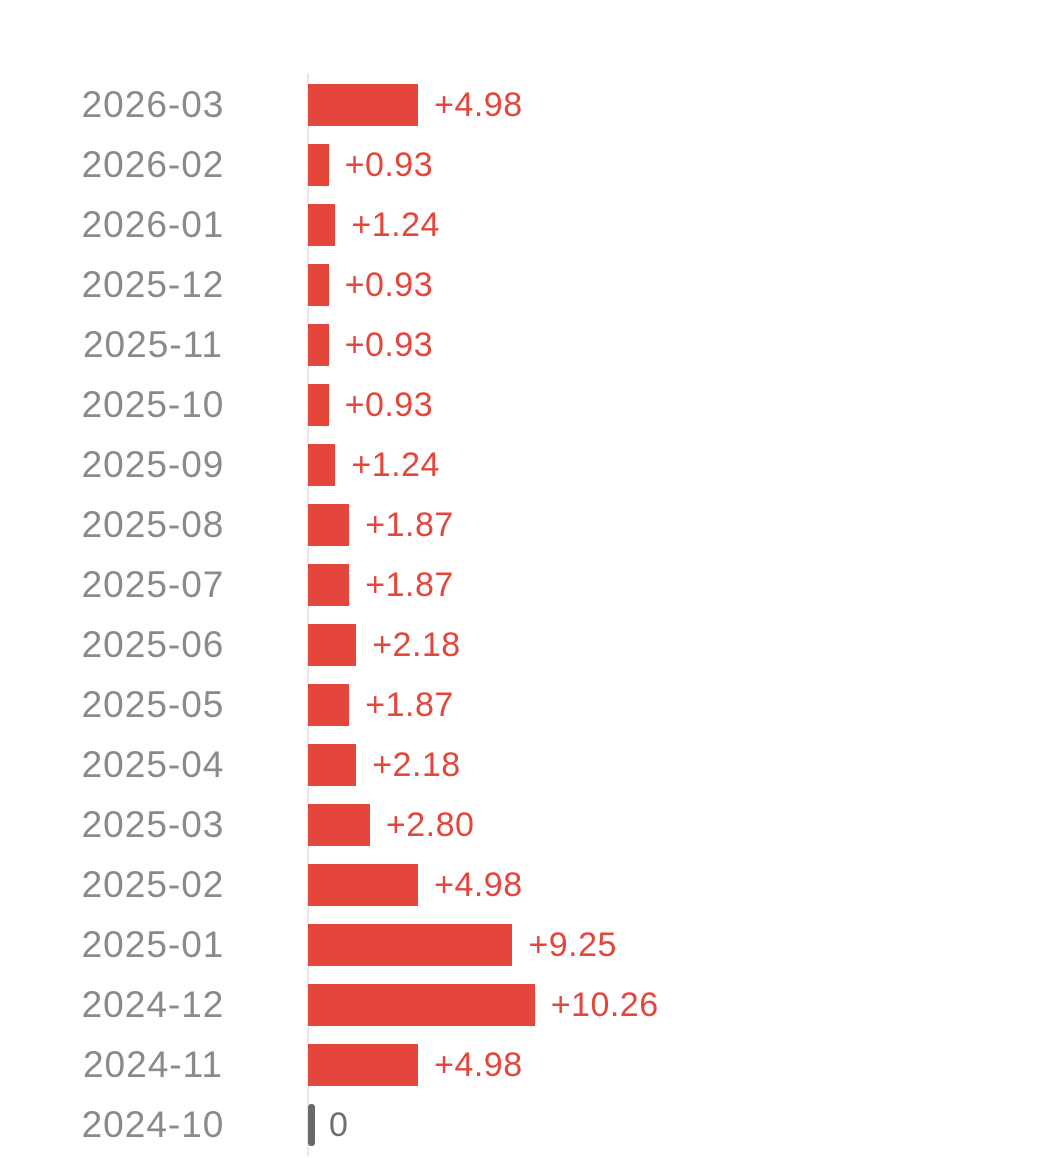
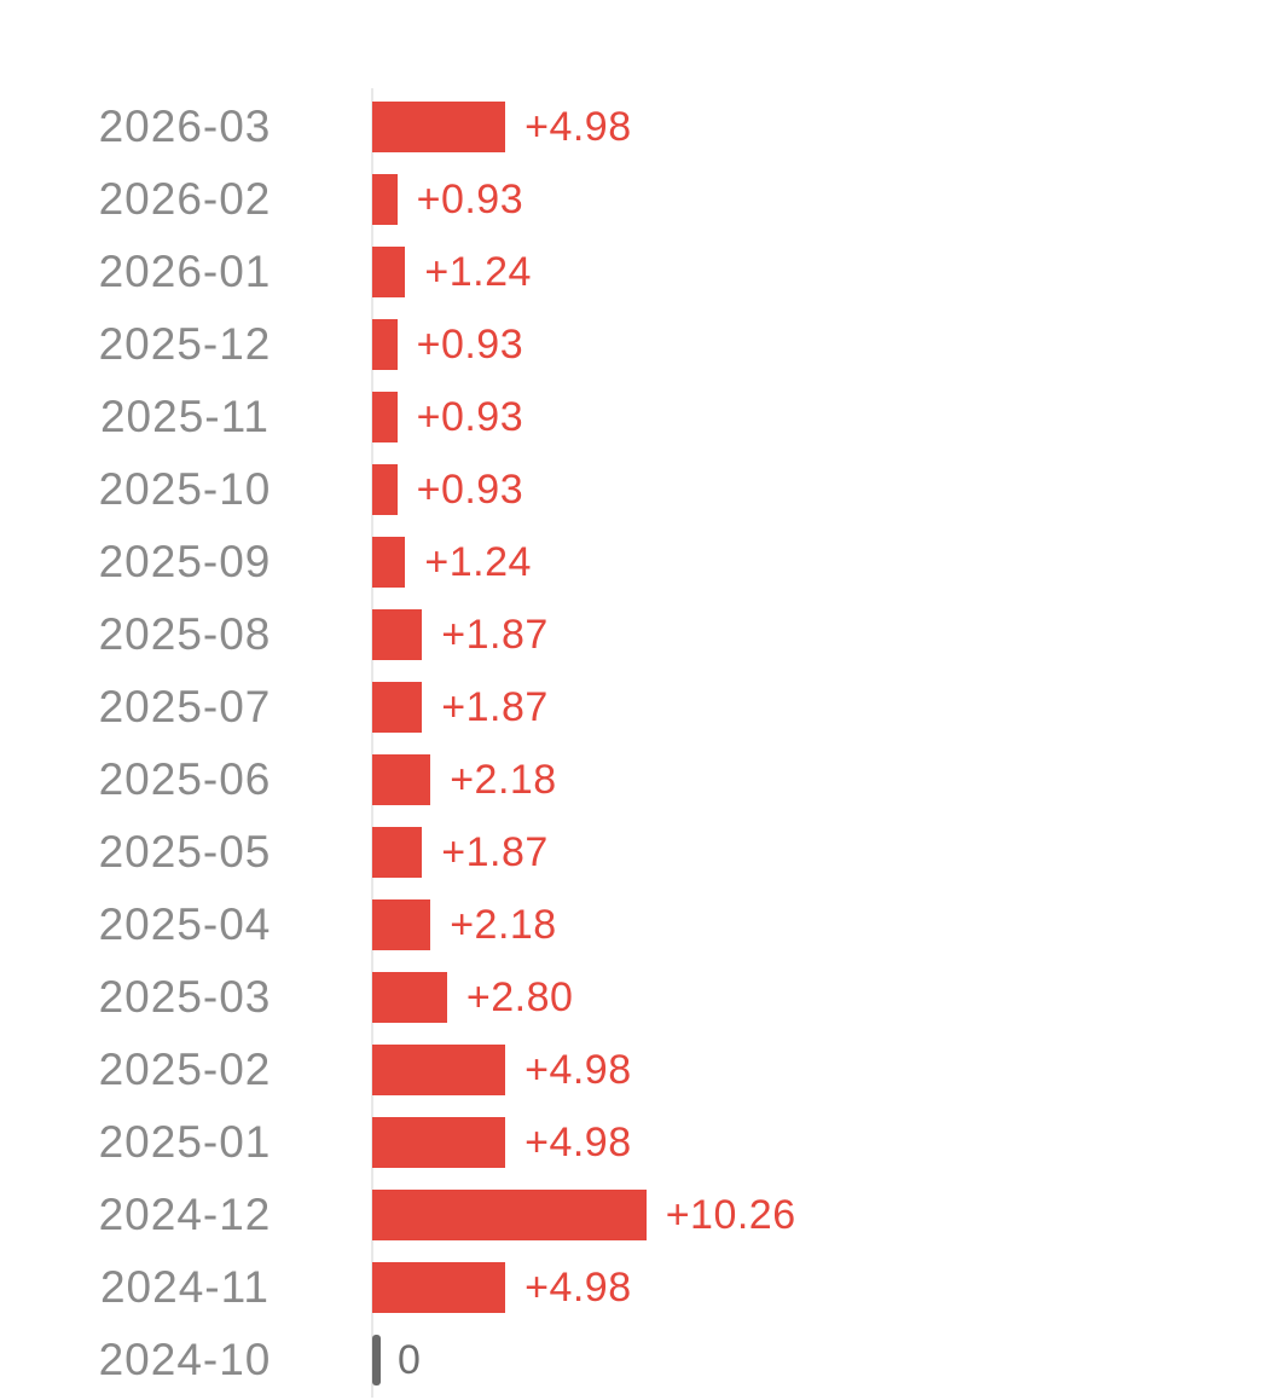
2025-01: +9.25 -> +4.98
